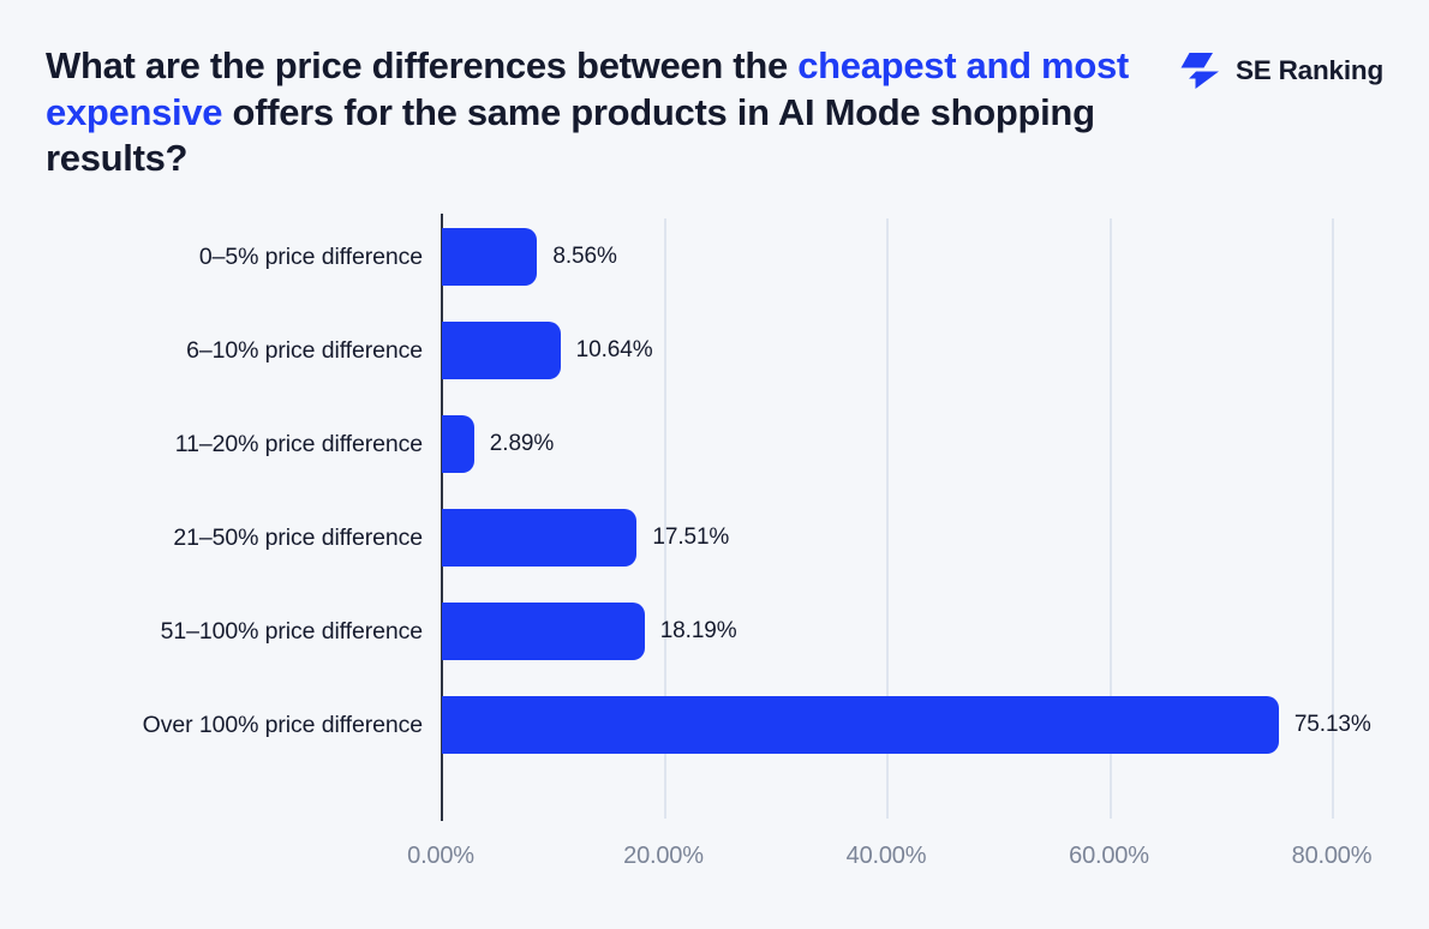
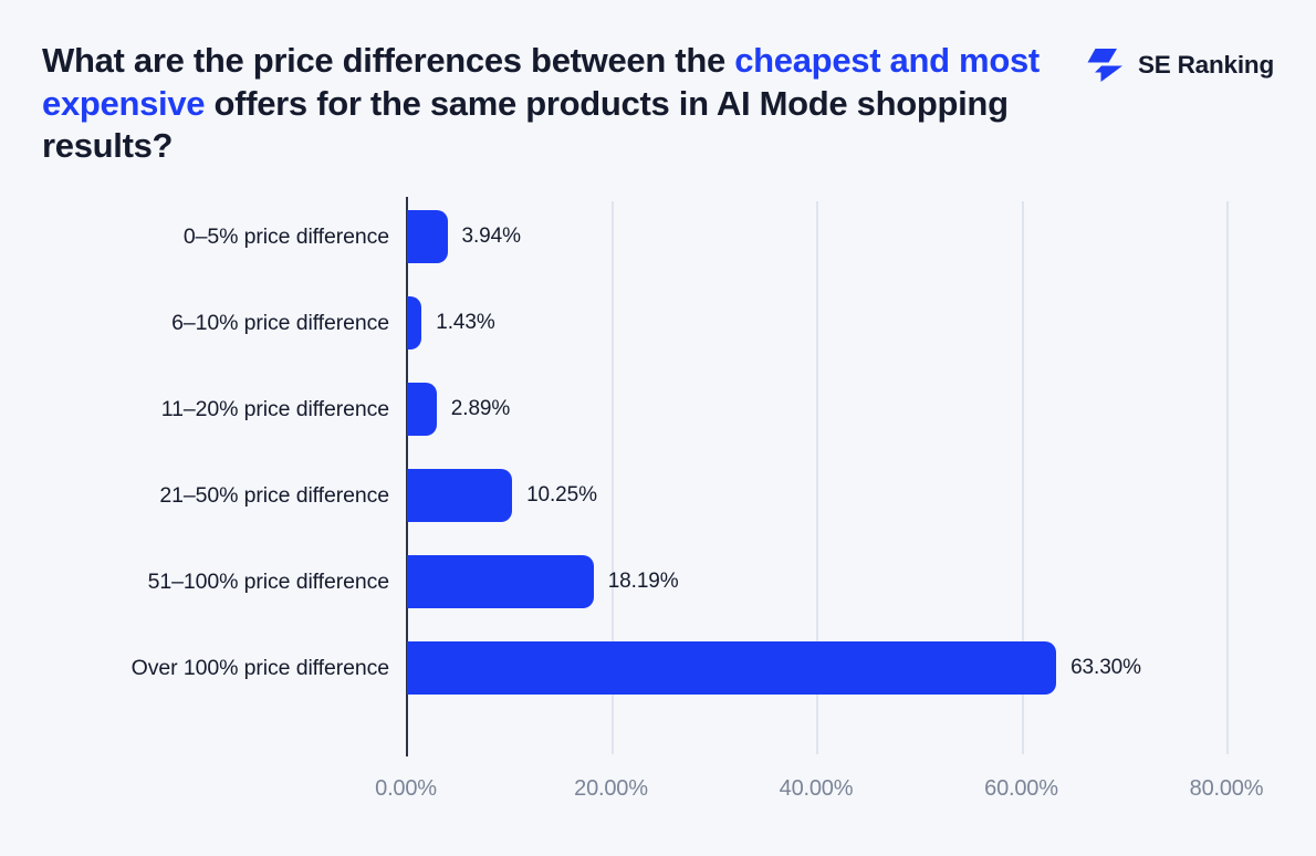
0–5% price difference: 8.56% -> 3.94%
6–10% price difference: 10.64% -> 1.43%
21–50% price difference: 17.51% -> 10.25%
Over 100% price difference: 75.13% -> 63.30%
